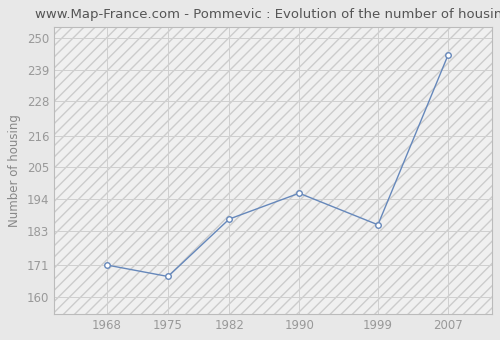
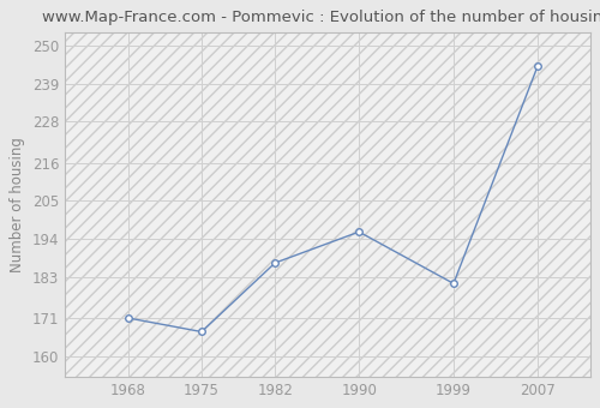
1999: 185 -> 181
